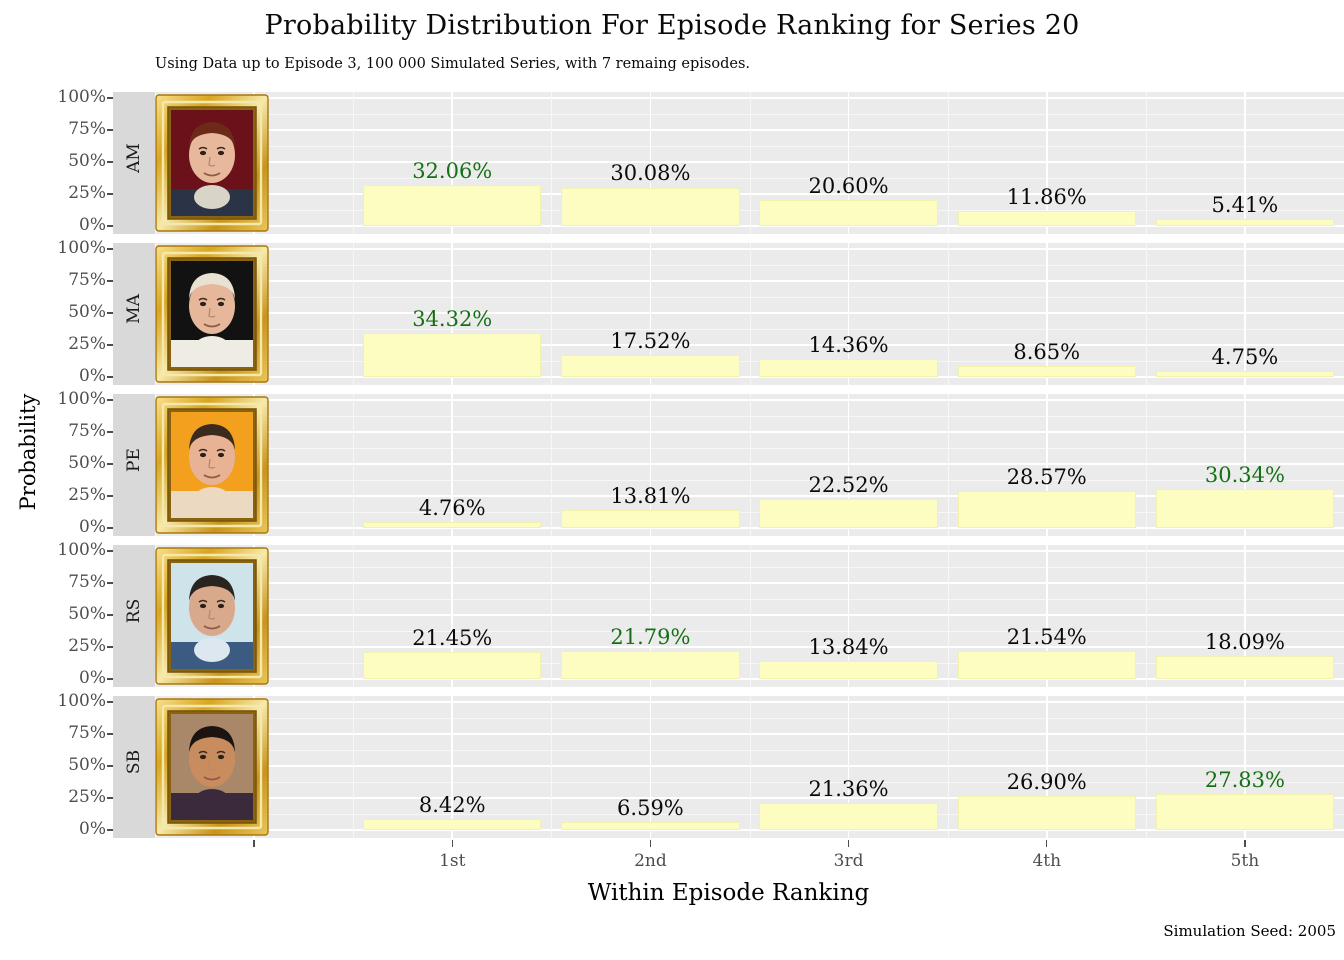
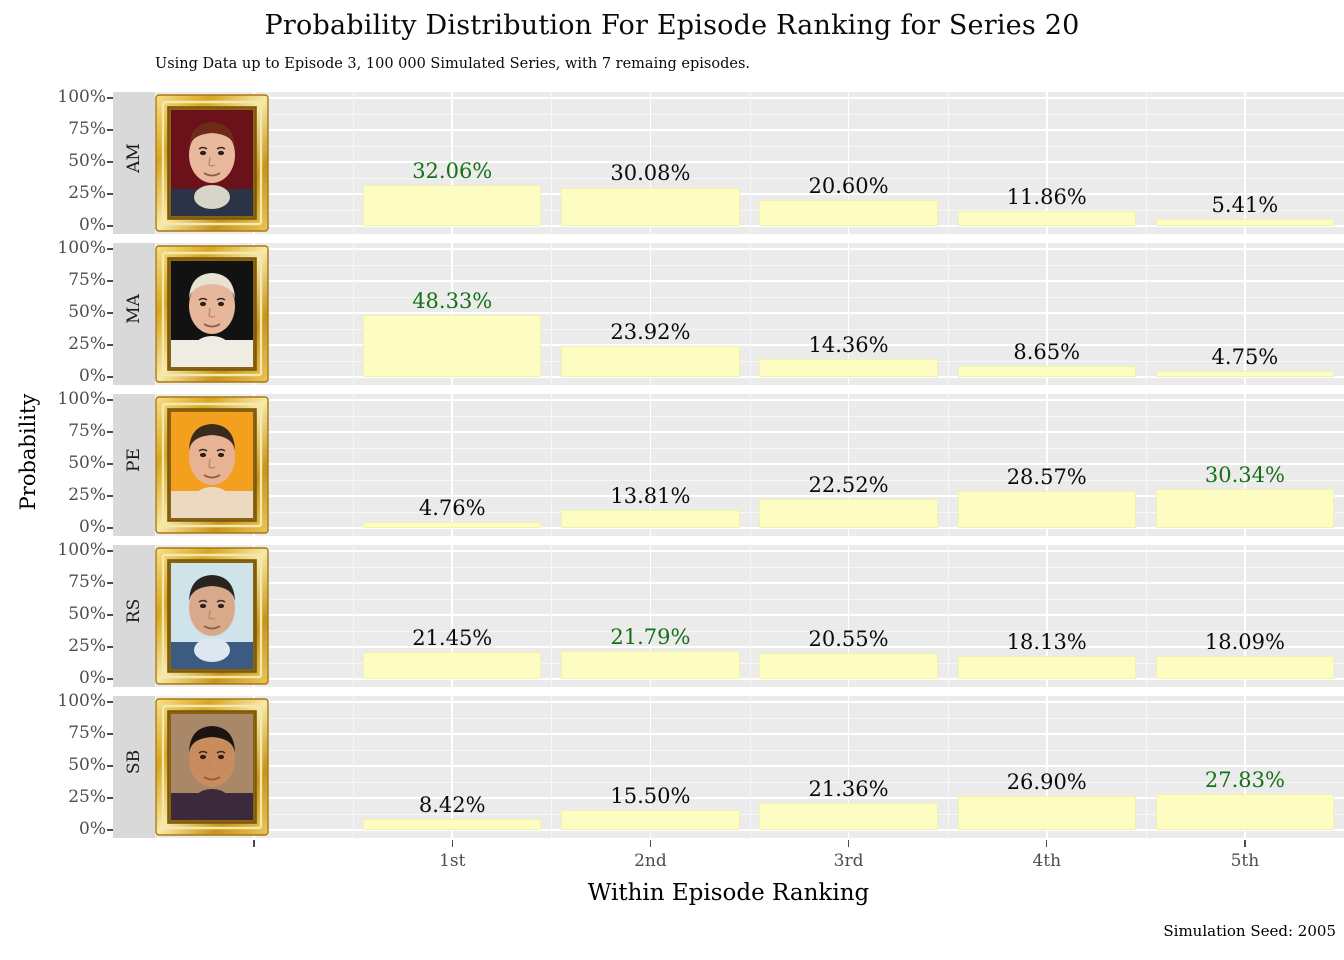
MA/1st: 34.32% -> 48.33%
MA/2nd: 17.52% -> 23.92%
SB/2nd: 6.59% -> 15.50%
RS/3rd: 13.84% -> 20.55%
RS/4th: 21.54% -> 18.13%
